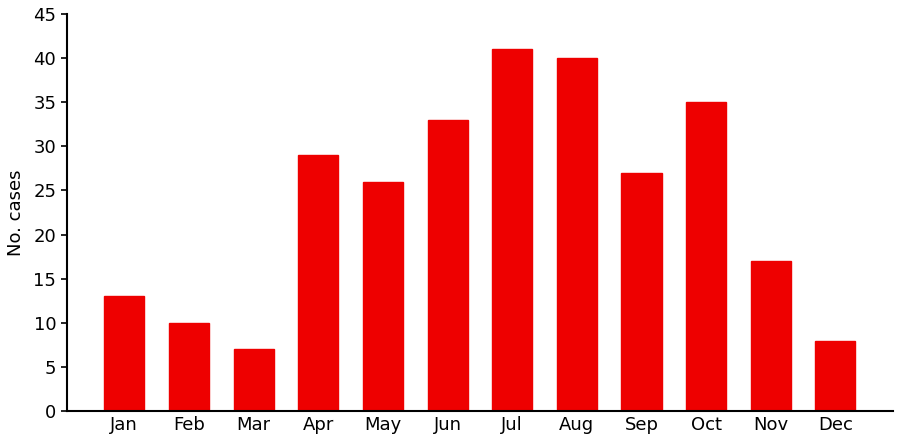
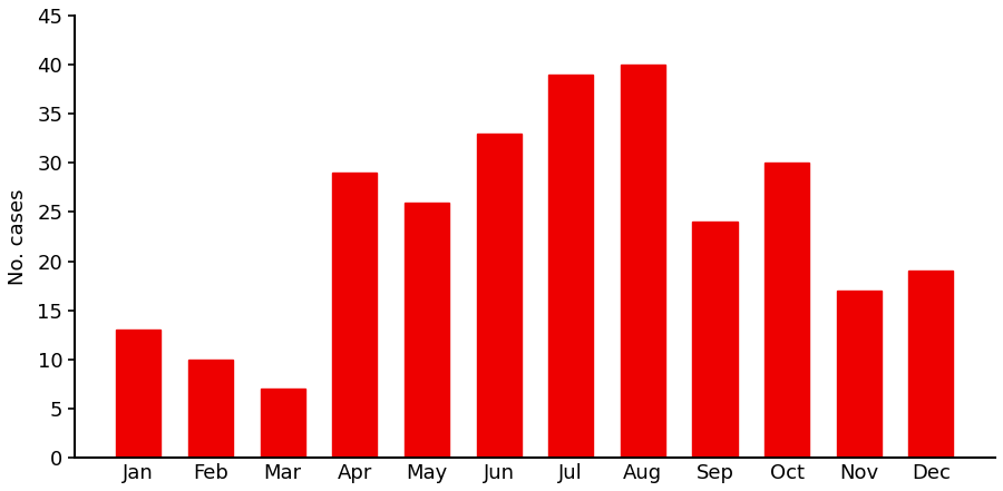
Jul: 41 -> 39
Sep: 27 -> 24
Oct: 35 -> 30
Dec: 8 -> 19
